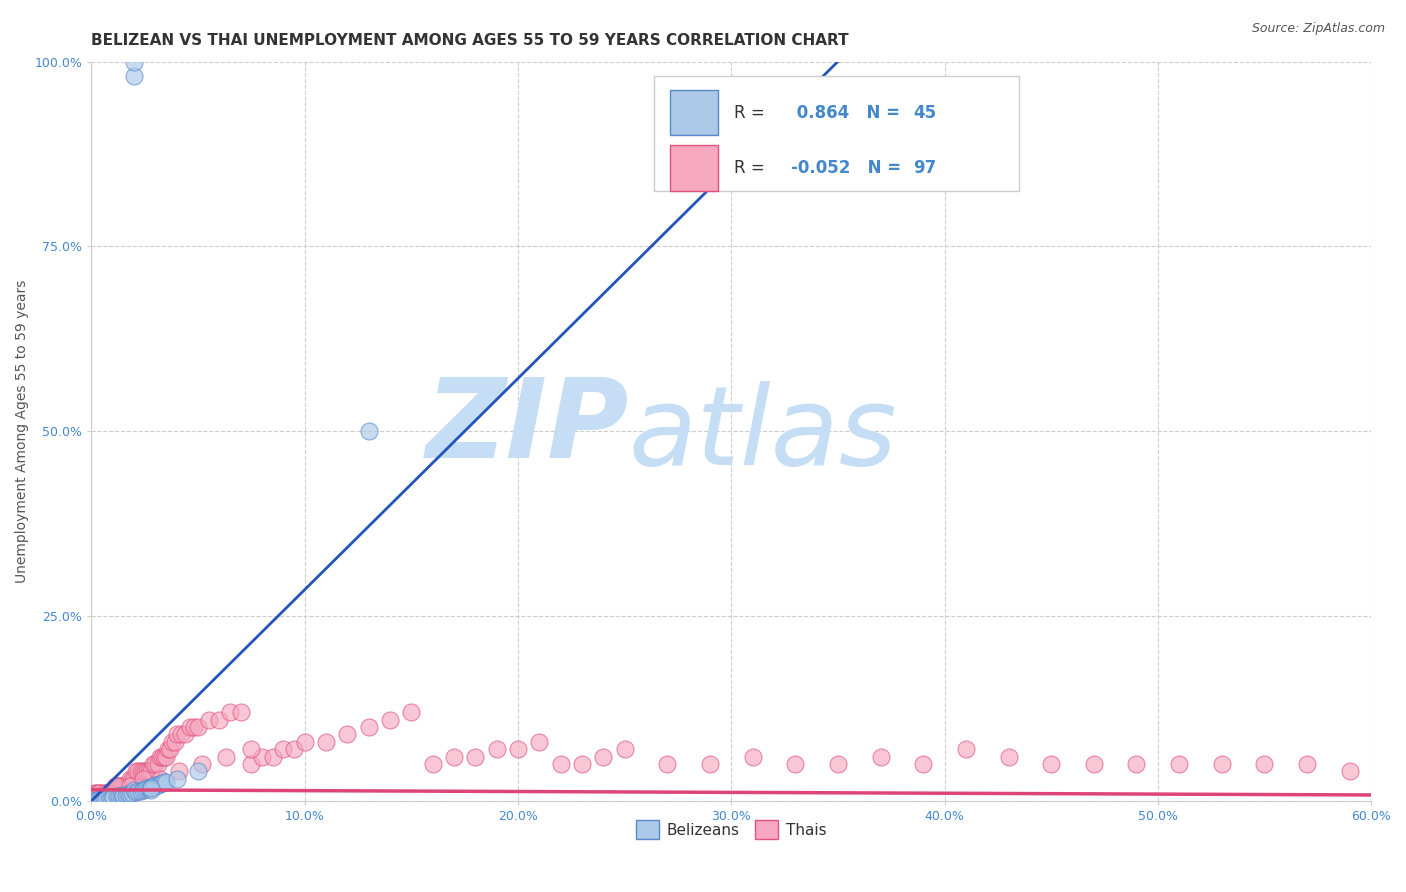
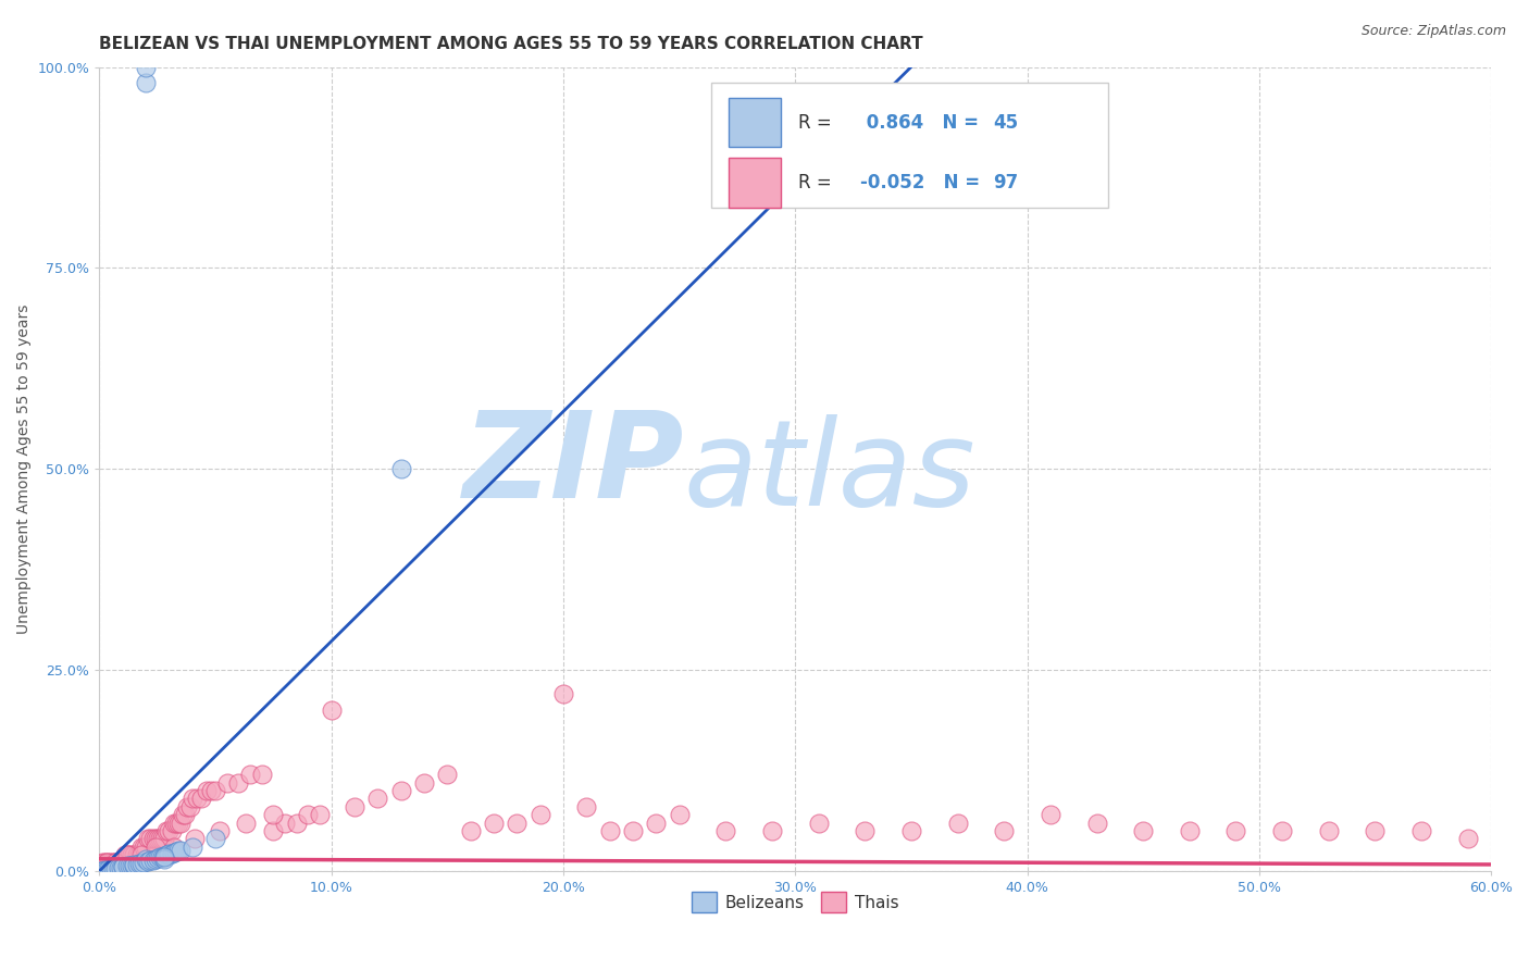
Thais/10.0%: 8% -> 20%
Thais/20.0%: 7% -> 22%
